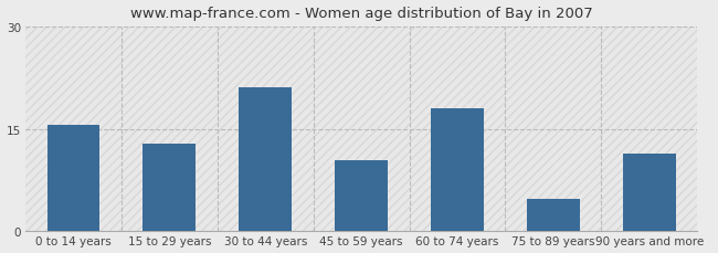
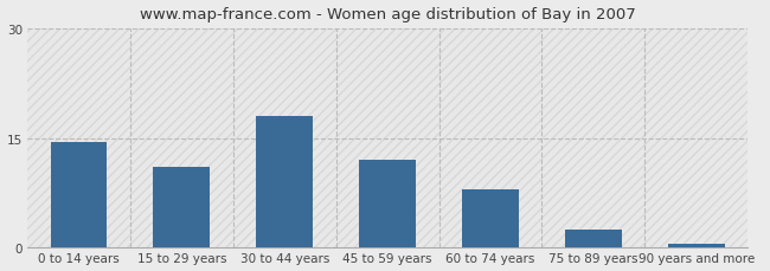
0 to 14 years: 15.6 -> 14.5
15 to 29 years: 12.8 -> 11.0
30 to 44 years: 21.2 -> 18.0
45 to 59 years: 10.4 -> 12.0
60 to 74 years: 18.0 -> 8.0
75 to 89 years: 4.8 -> 2.5
90 years and more: 11.4 -> 0.5
